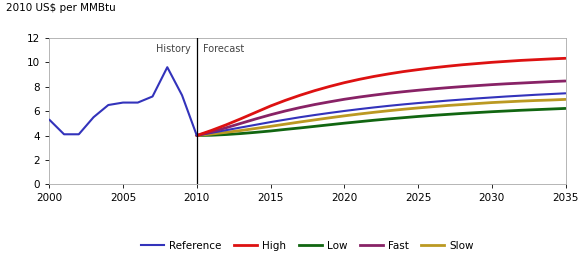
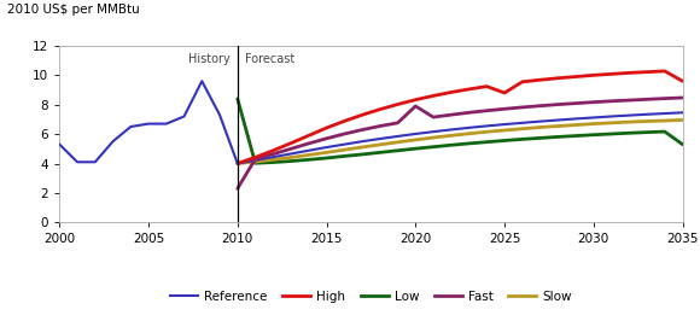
Low/2010: 4.0 -> 8.4
Fast/2010: 4.0 -> 2.3
Fast/2020: 7.0 -> 7.9
High/2025: 9.4 -> 8.8
High/2035: 10.3 -> 9.6
Low/2035: 6.2 -> 5.3
